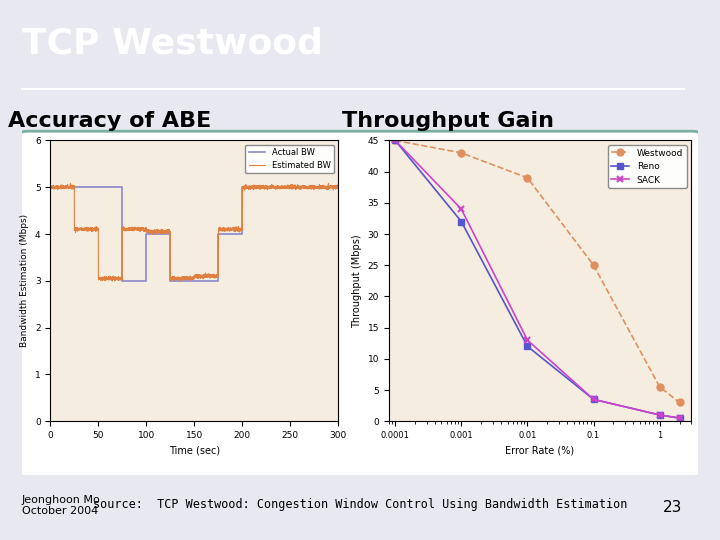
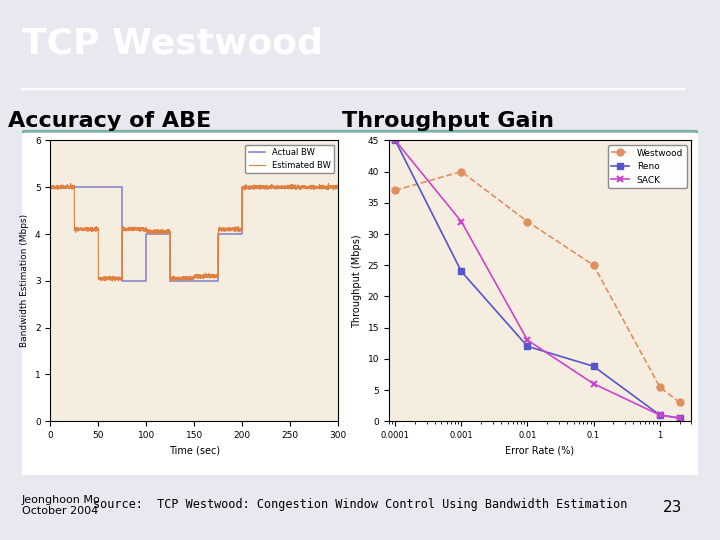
Westwood/0.0001: 45.0 -> 37.0
Westwood/0.001: 43.0 -> 40.0
Reno/0.001: 32.0 -> 24.0
SACK/0.001: 34.0 -> 32.0
Westwood/0.01: 39.0 -> 32.0
Reno/0.1: 3.5 -> 8.8
SACK/0.1: 3.5 -> 6.0
